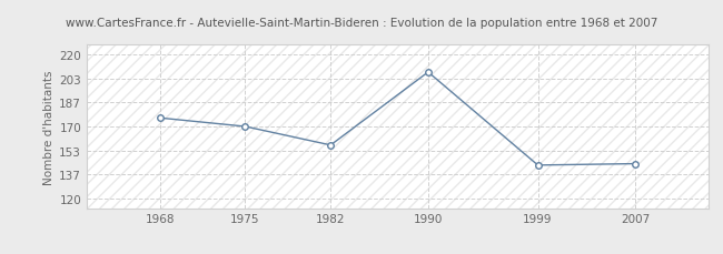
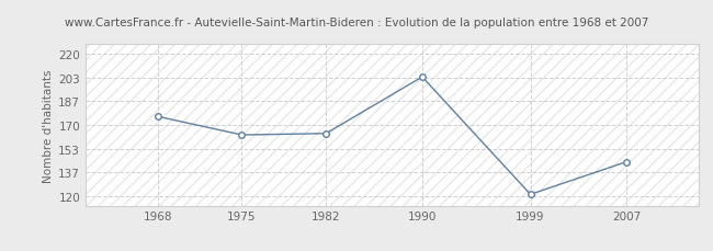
1975: 170 -> 163
1982: 157 -> 164
1990: 208 -> 204
1999: 143 -> 121
